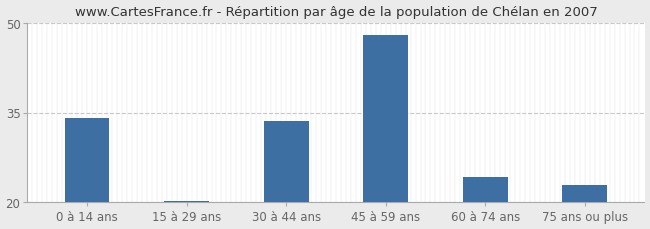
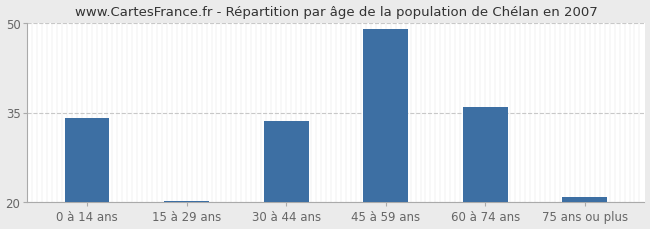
45 à 59 ans: 48.0 -> 49.0
60 à 74 ans: 24.2 -> 36.0
75 ans ou plus: 22.8 -> 20.8
